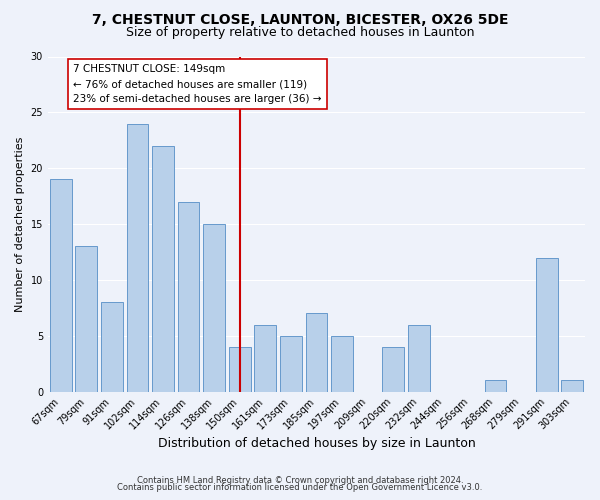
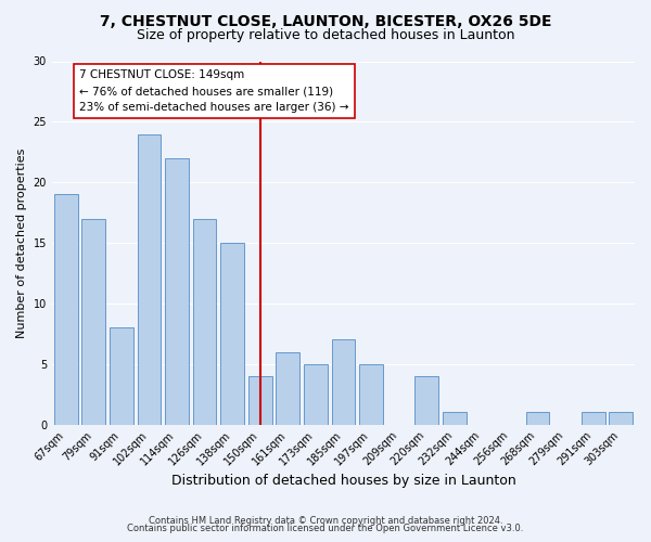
79sqm: 13 -> 17
232sqm: 6 -> 1
291sqm: 12 -> 1
